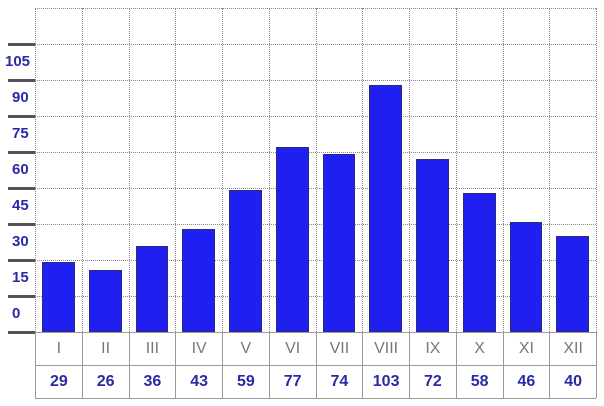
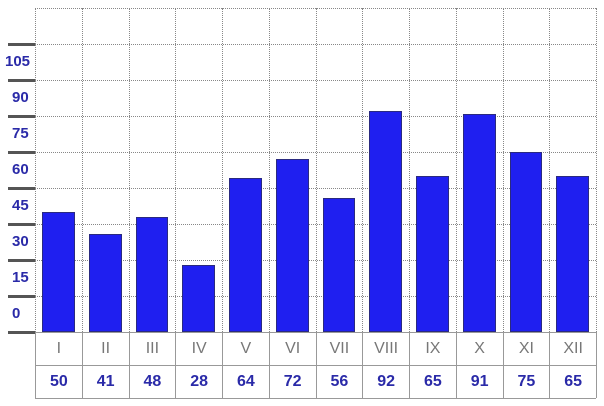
I: 29 -> 50
II: 26 -> 41
III: 36 -> 48
IV: 43 -> 28
V: 59 -> 64
VI: 77 -> 72
VII: 74 -> 56
VIII: 103 -> 92
IX: 72 -> 65
X: 58 -> 91
XI: 46 -> 75
XII: 40 -> 65
